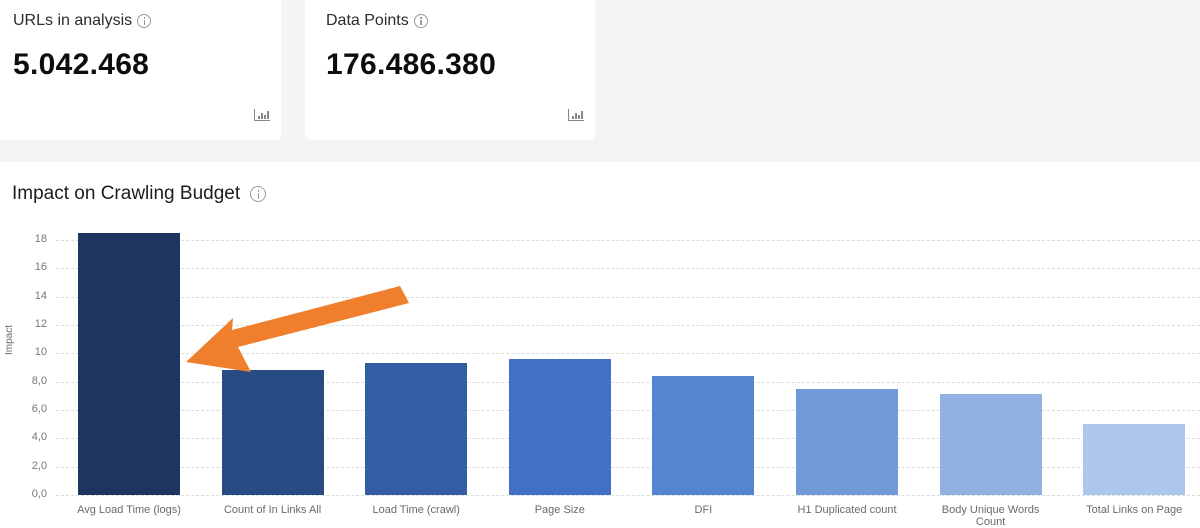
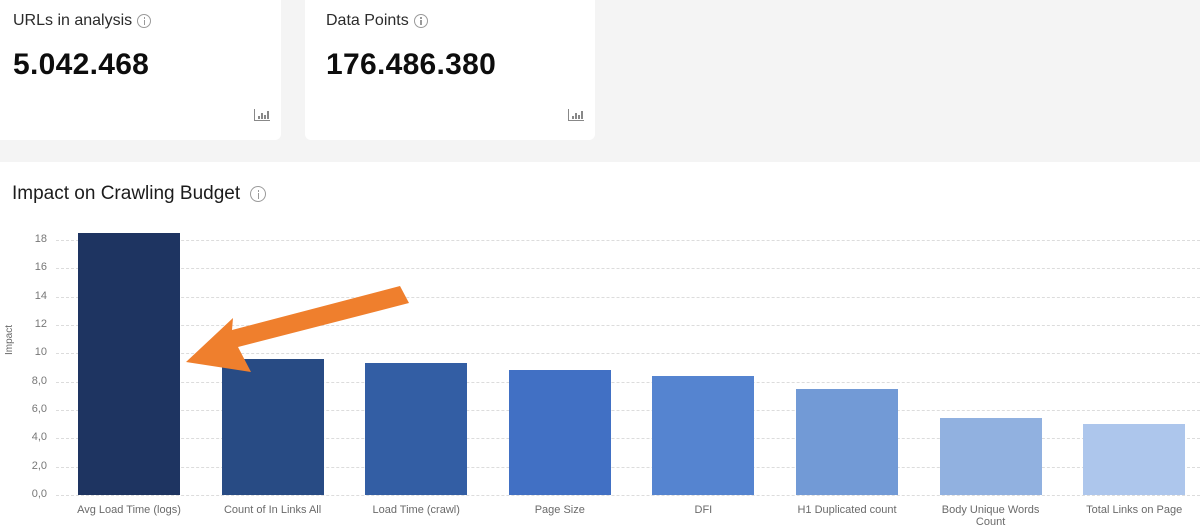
Count of In Links All: 8,8 -> 9,6
Page Size: 9,6 -> 8,8
Body Unique Words Count: 7,1 -> 5,4
